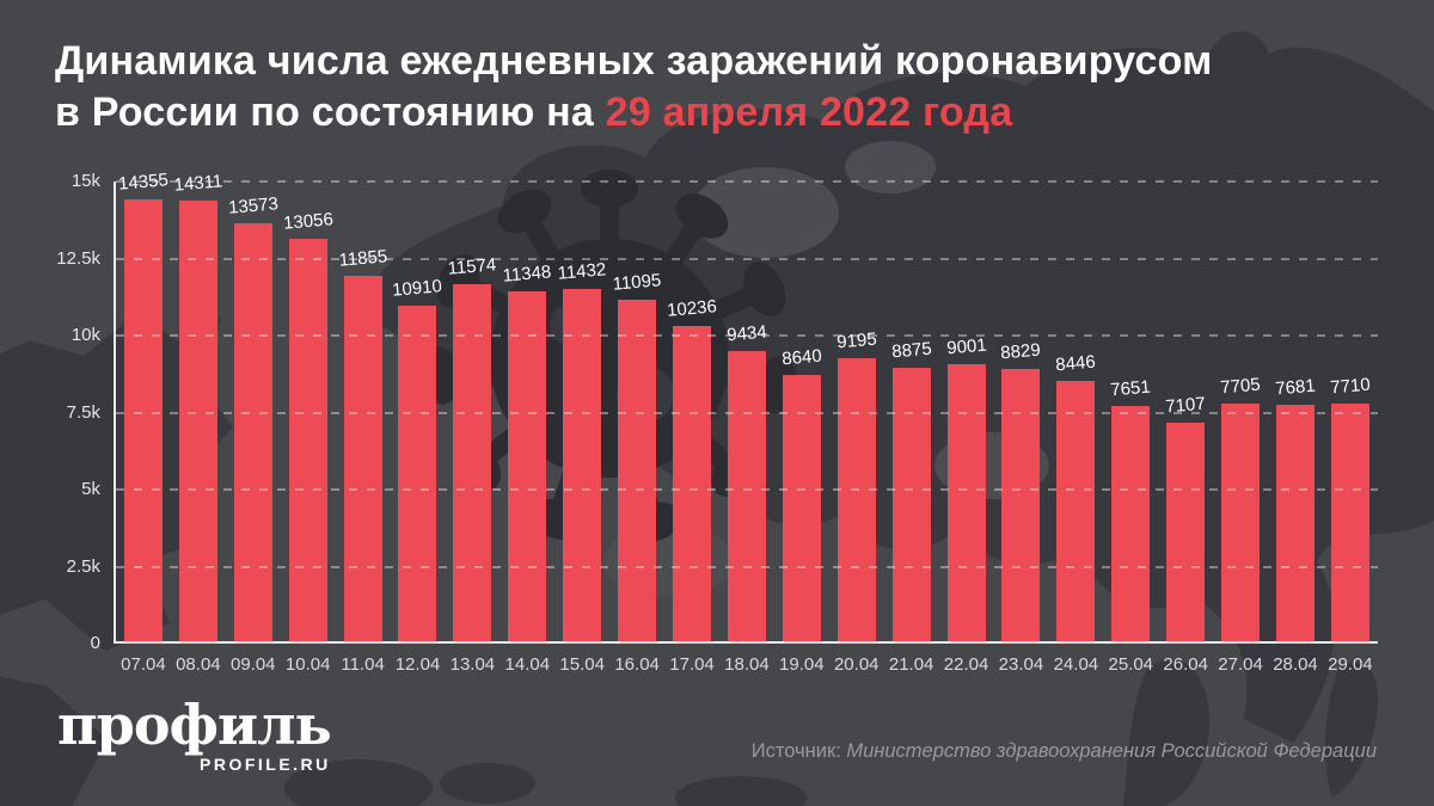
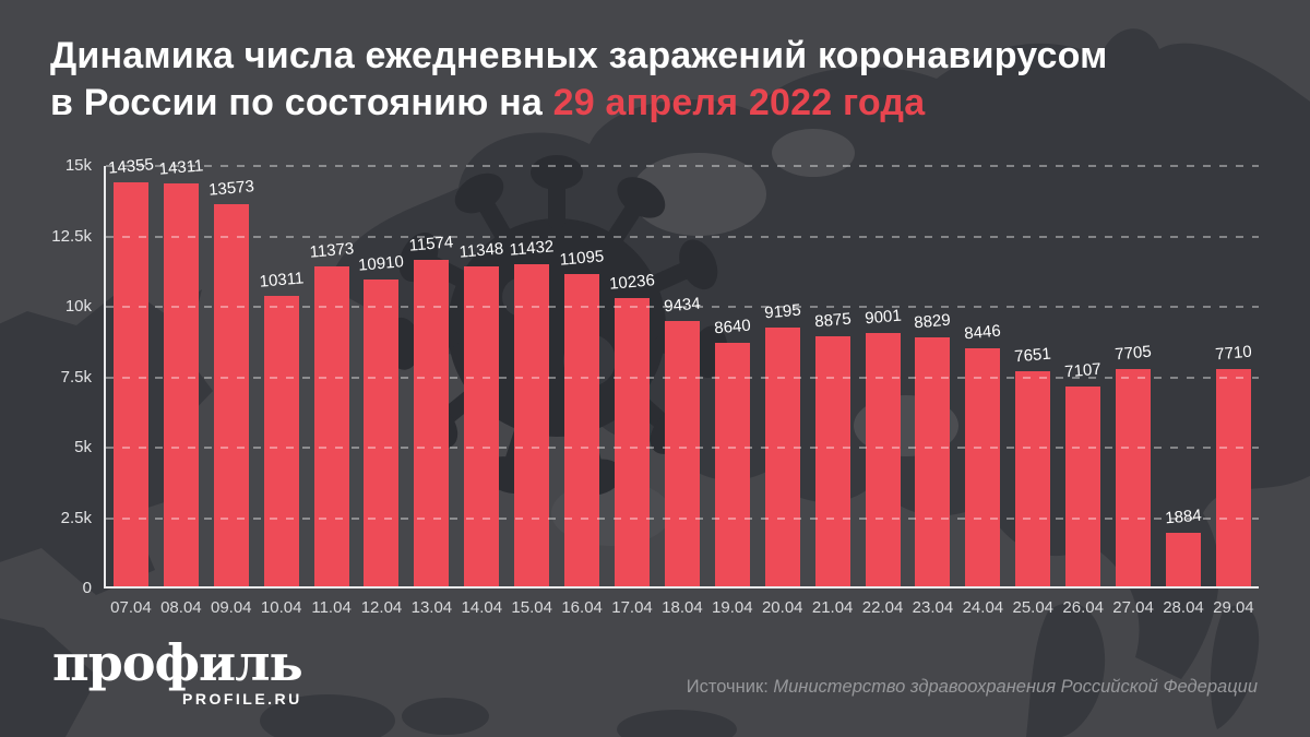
10.04: 13056 -> 10311
11.04: 11855 -> 11373
28.04: 7681 -> 1884
